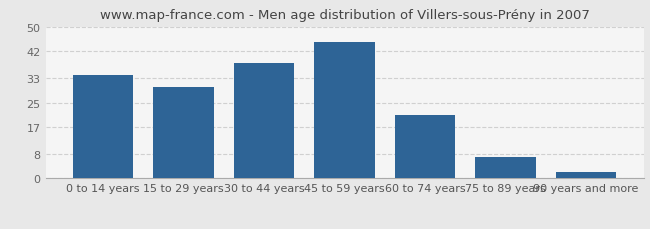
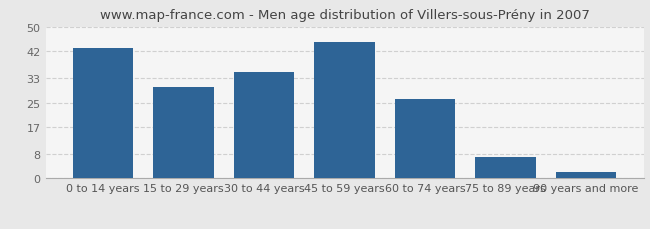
0 to 14 years: 34 -> 43
30 to 44 years: 38 -> 35
60 to 74 years: 21 -> 26
